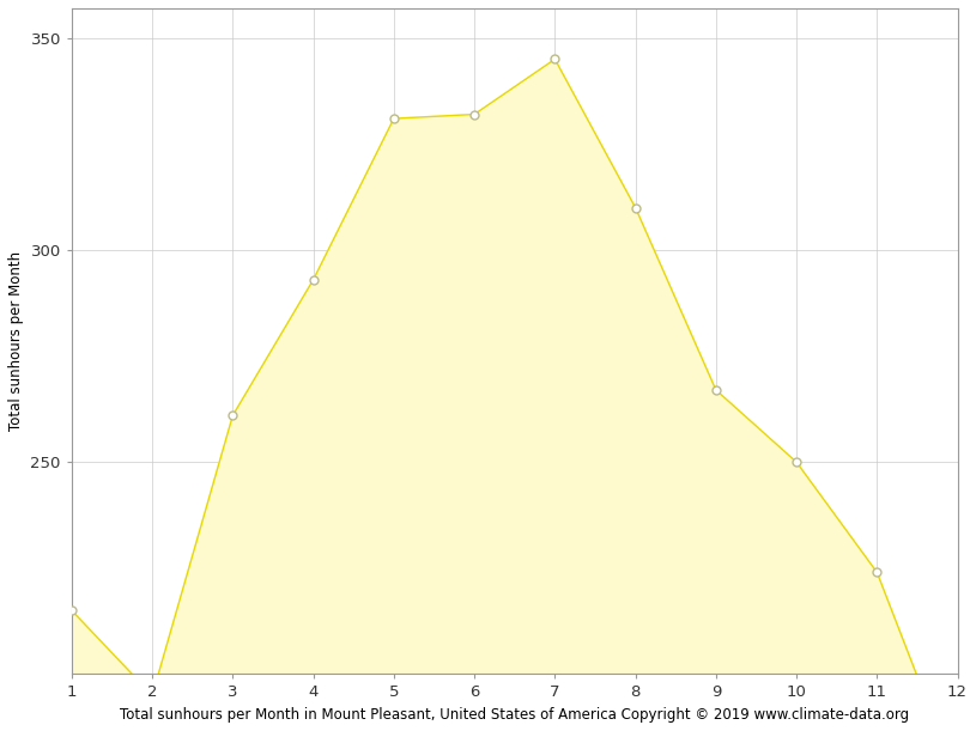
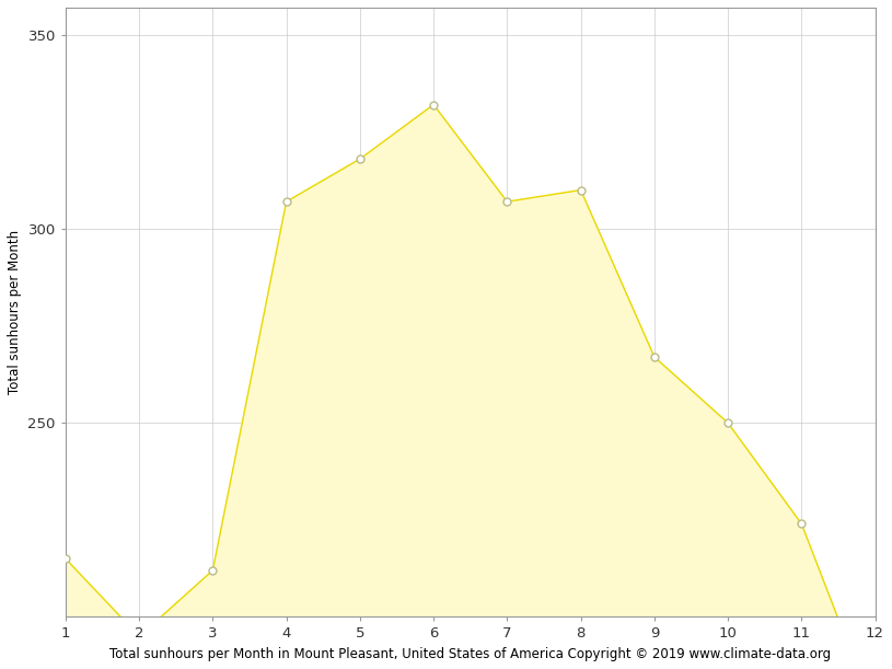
3: 261 -> 212
4: 293 -> 307
5: 331 -> 318
7: 345 -> 307
